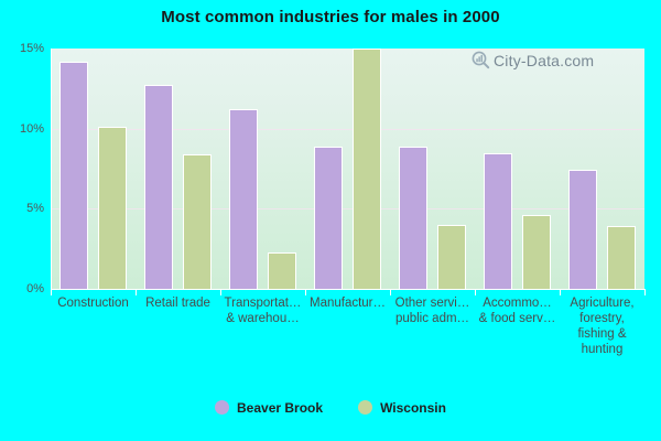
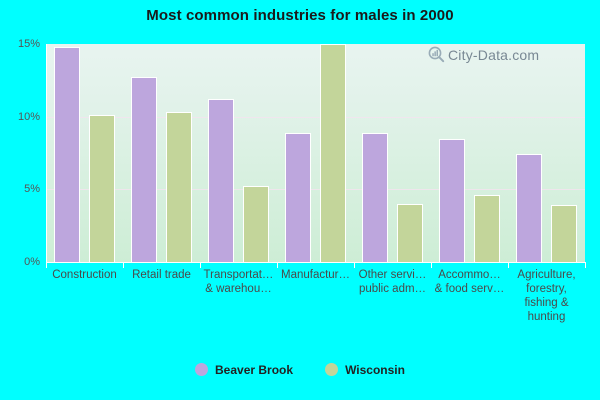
Beaver Brook/Construction: 14.2% -> 14.8%
Wisconsin/Retail trade: 8.4% -> 10.3%
Wisconsin/Transportat… & warehou…: 2.3% -> 5.2%
